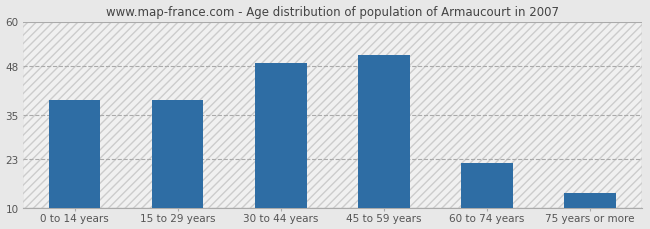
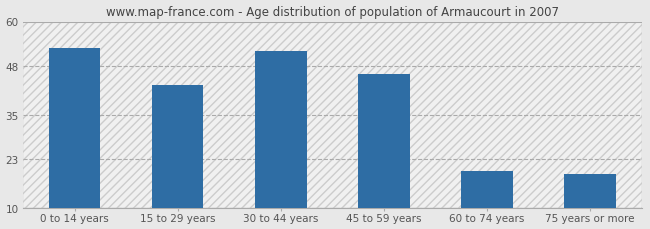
0 to 14 years: 39 -> 53
15 to 29 years: 39 -> 43
30 to 44 years: 49 -> 52
45 to 59 years: 51 -> 46
60 to 74 years: 22 -> 20
75 years or more: 14 -> 19
